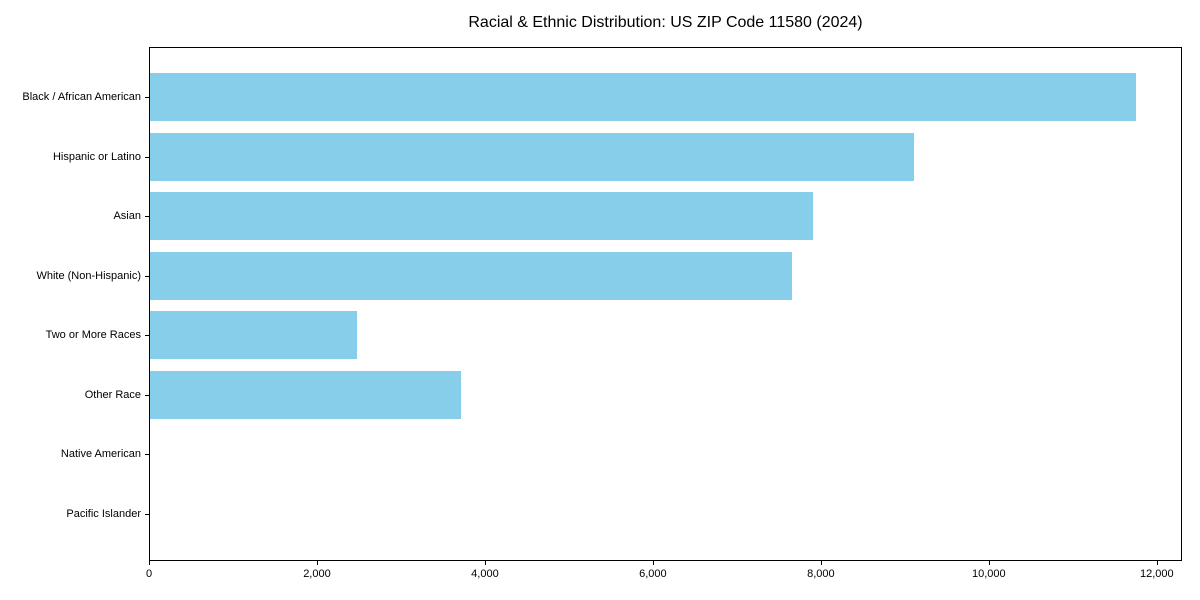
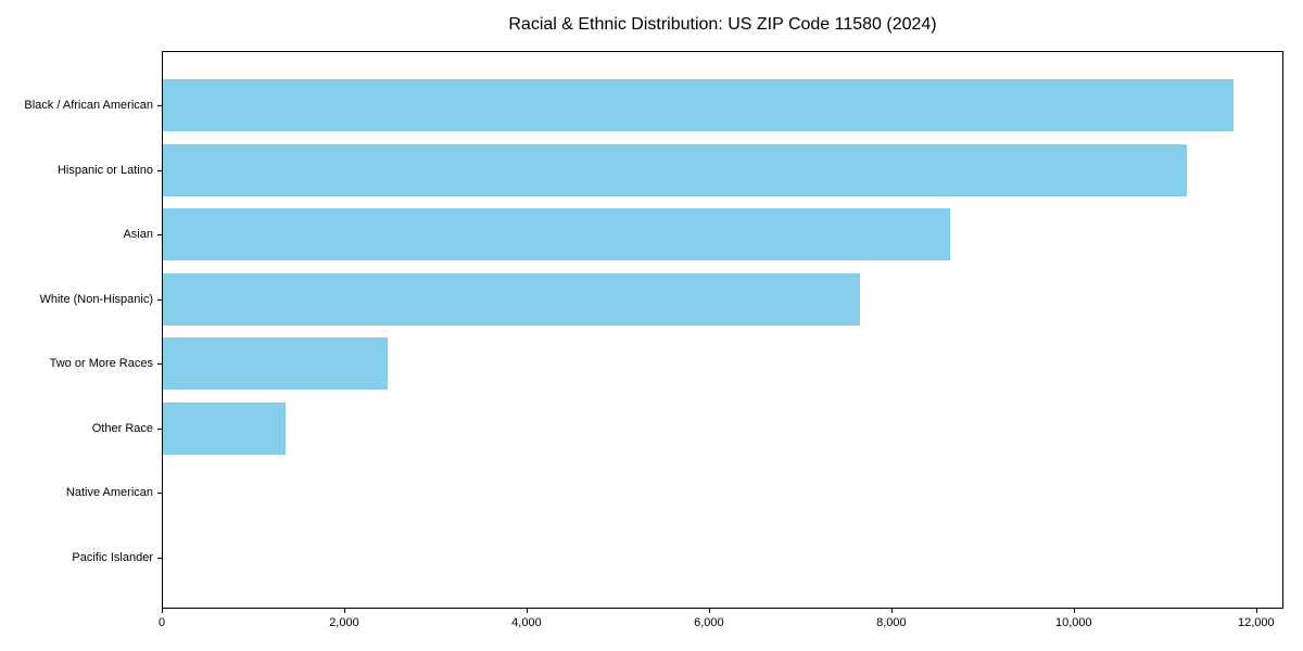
Hispanic or Latino: 9100 -> 11200
Asian: 7900 -> 8600
Other Race: 3700 -> 1300
